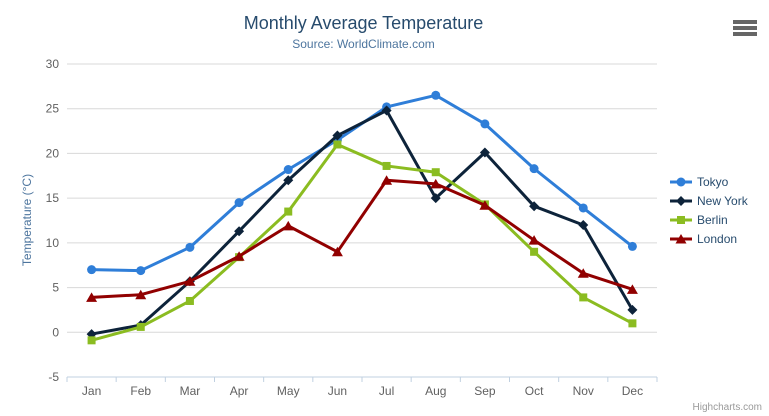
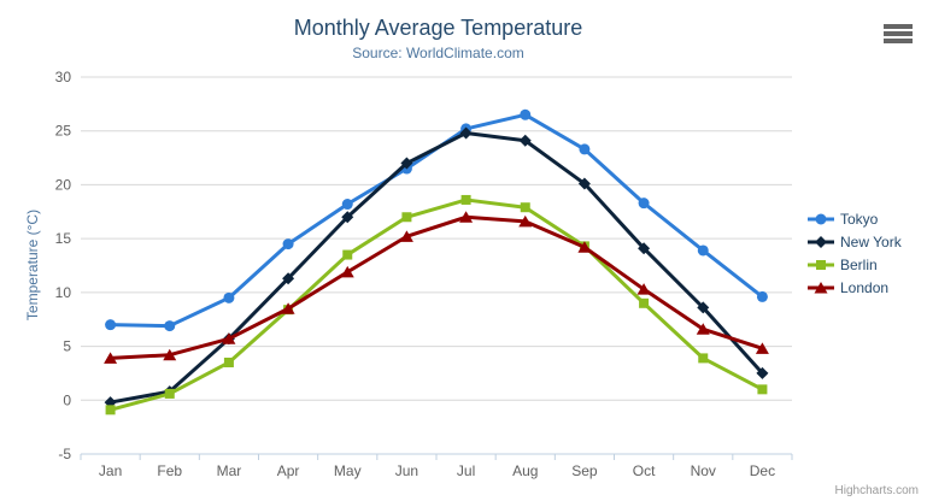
Berlin/Jun: 21 -> 17
London/Jun: 9 -> 15
New York/Aug: 15 -> 24
New York/Nov: 12 -> 9
